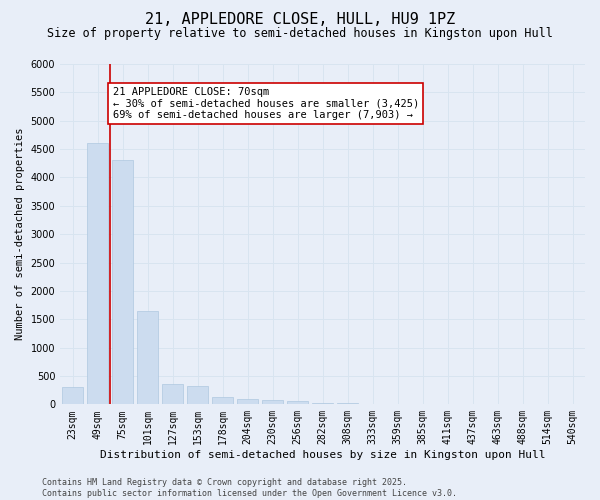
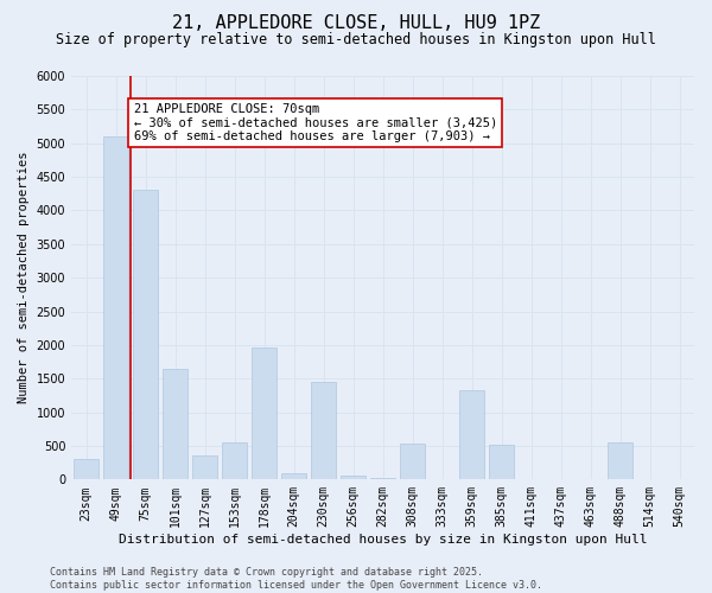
49sqm: 4600 -> 5100
153sqm: 320 -> 560
178sqm: 130 -> 1960
230sqm: 70 -> 1460
308sqm: 20 -> 540
359sqm: 0 -> 1320
385sqm: 0 -> 520
488sqm: 0 -> 560
